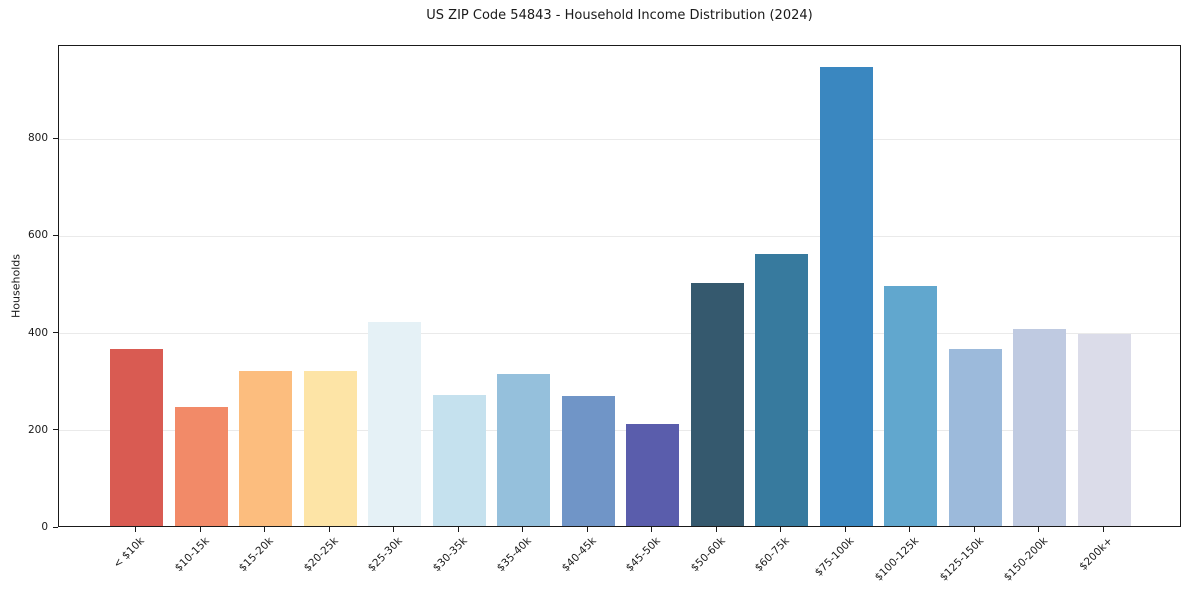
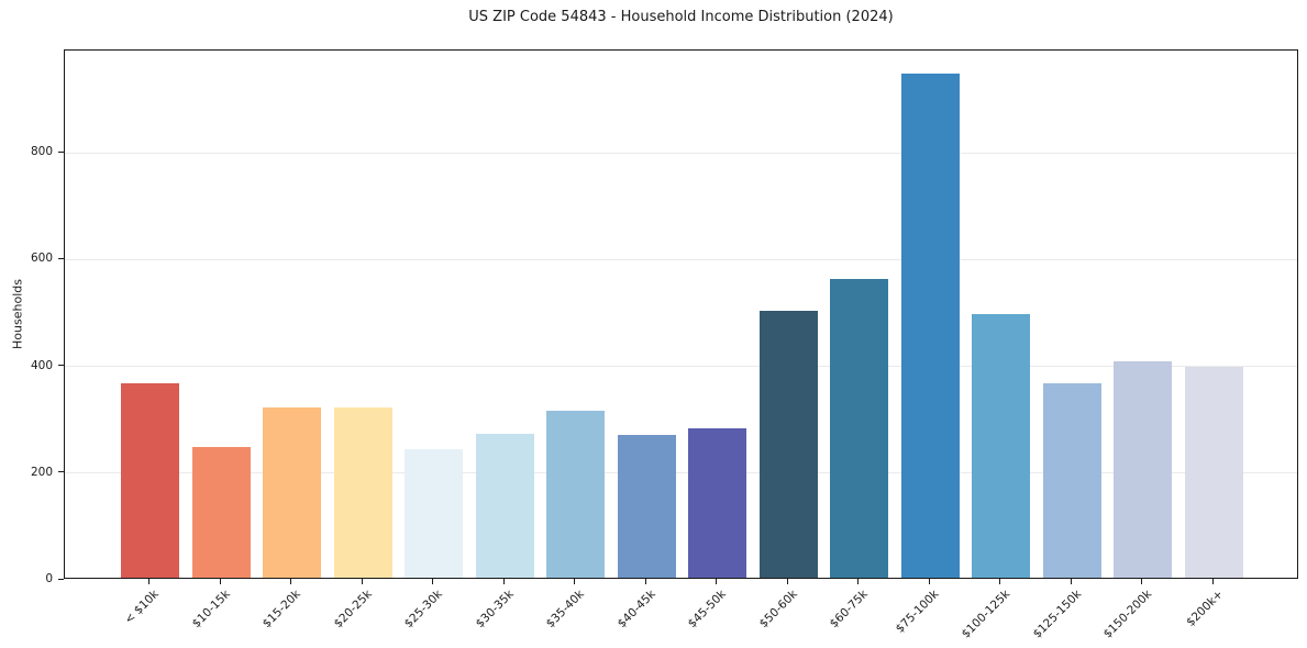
$25-30k: 420 -> 240
$45-50k: 210 -> 280
